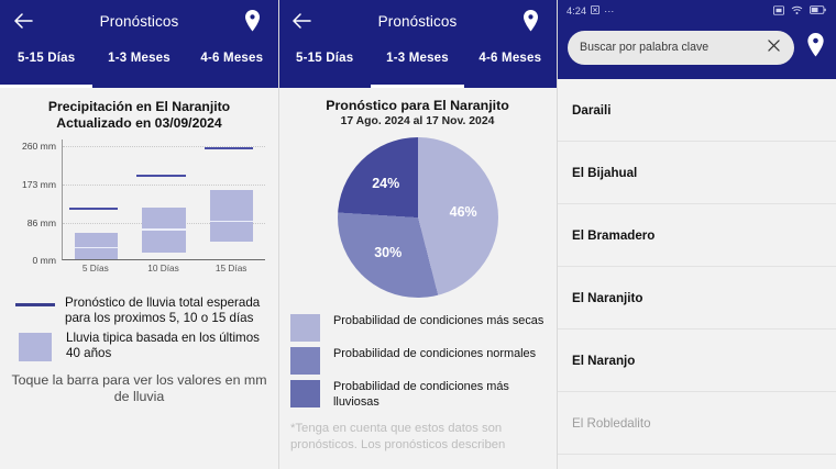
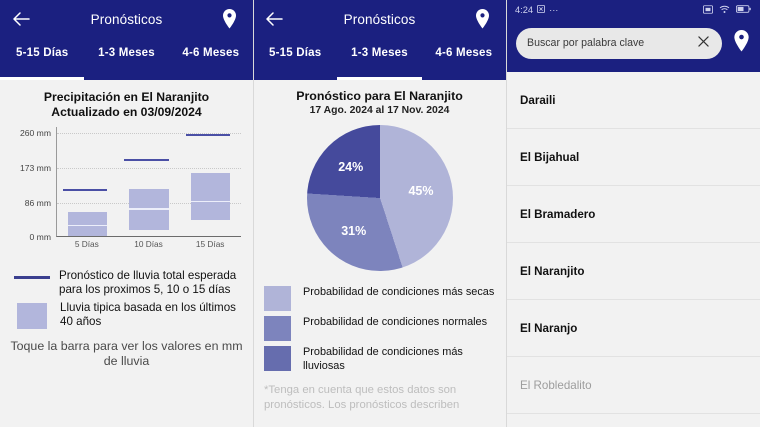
Pronóstico para El Naranjito/Probabilidad de condiciones más secas: 46% -> 45%
Pronóstico para El Naranjito/Probabilidad de condiciones normales: 30% -> 31%
